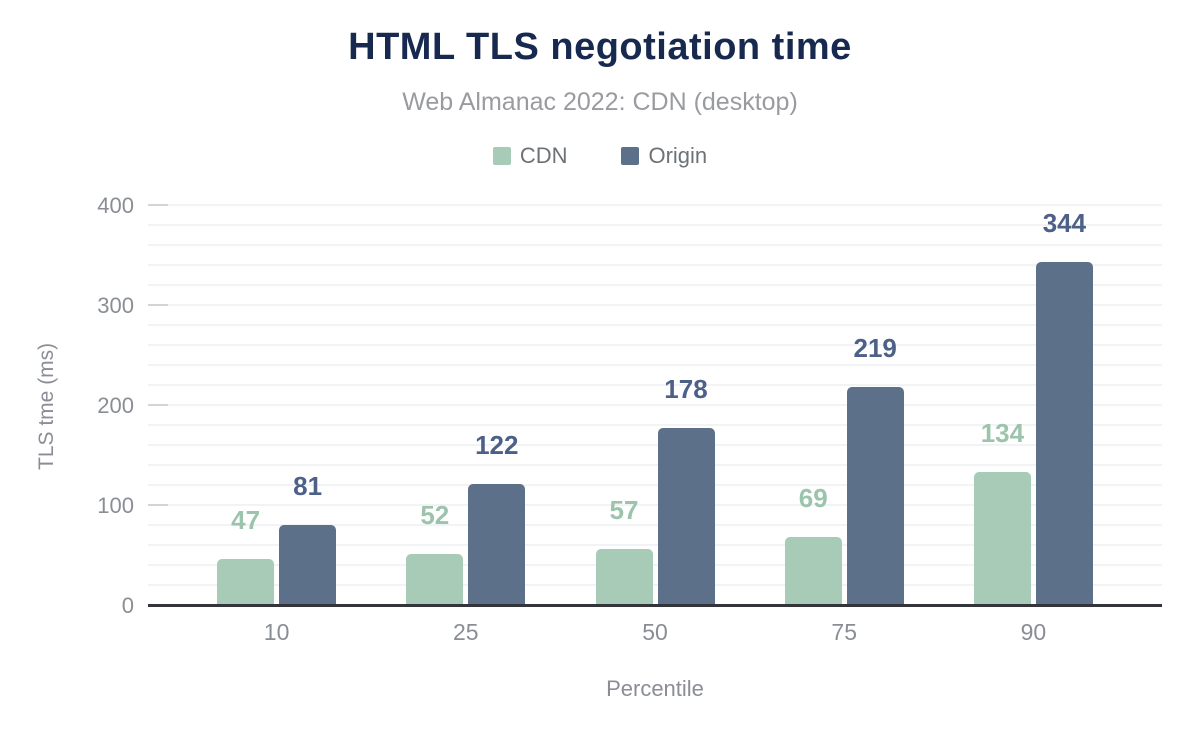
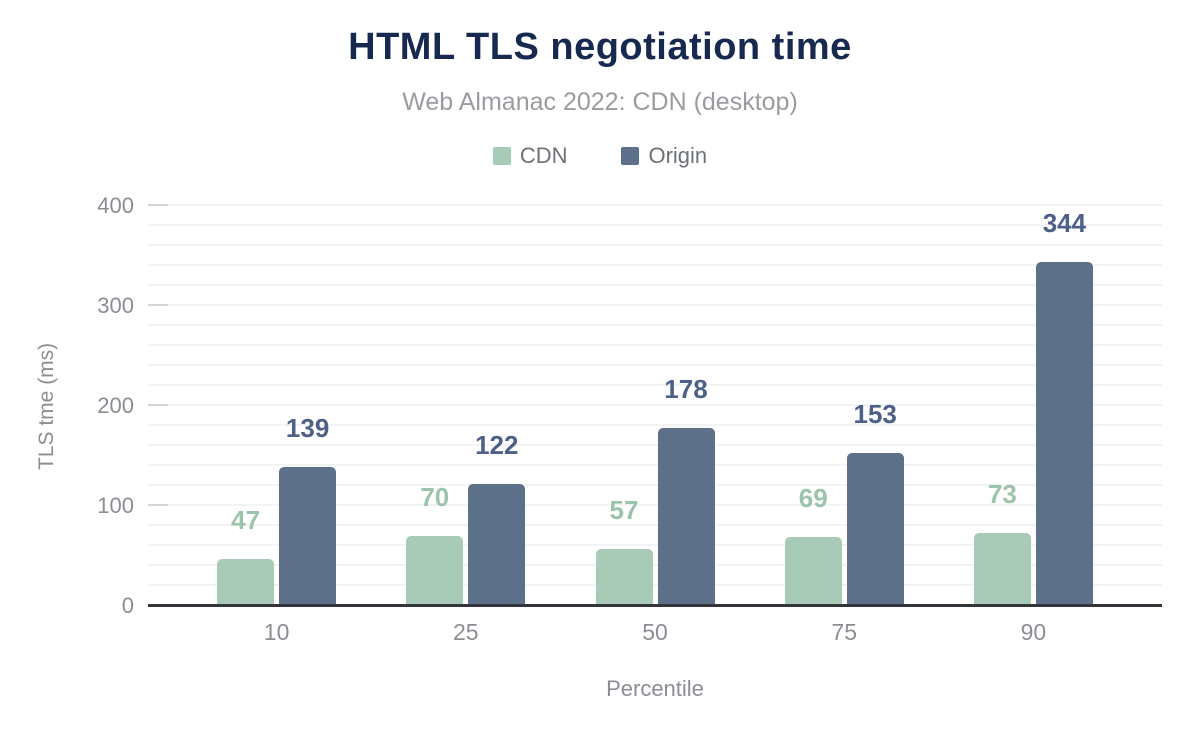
Origin/10: 81 -> 139
CDN/25: 52 -> 70
Origin/75: 219 -> 153
CDN/90: 134 -> 73
